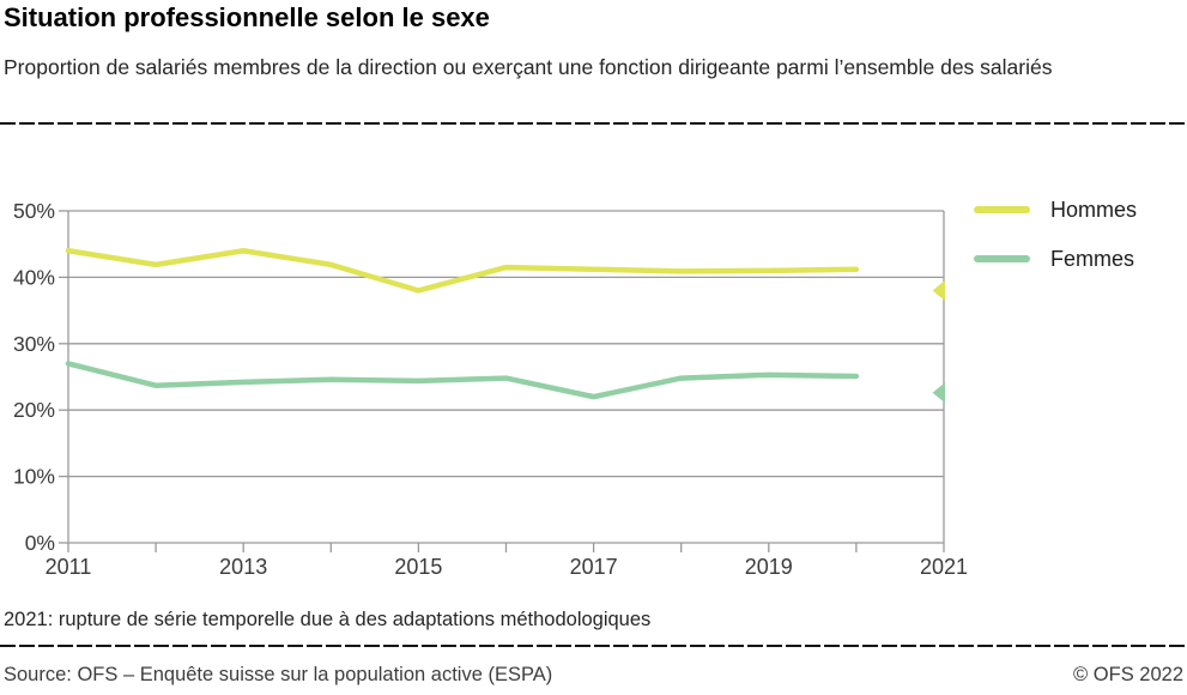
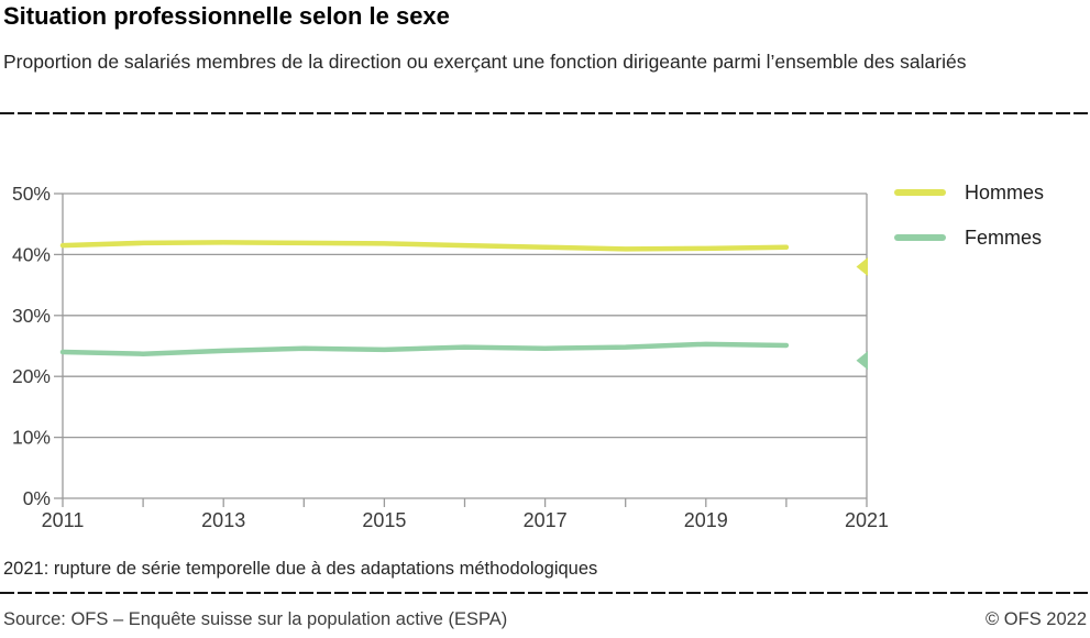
Hommes/2011: 44% -> 42%
Femmes/2011: 27% -> 24%
Hommes/2013: 44% -> 42%
Hommes/2015: 38% -> 42%
Femmes/2017: 22% -> 25%
